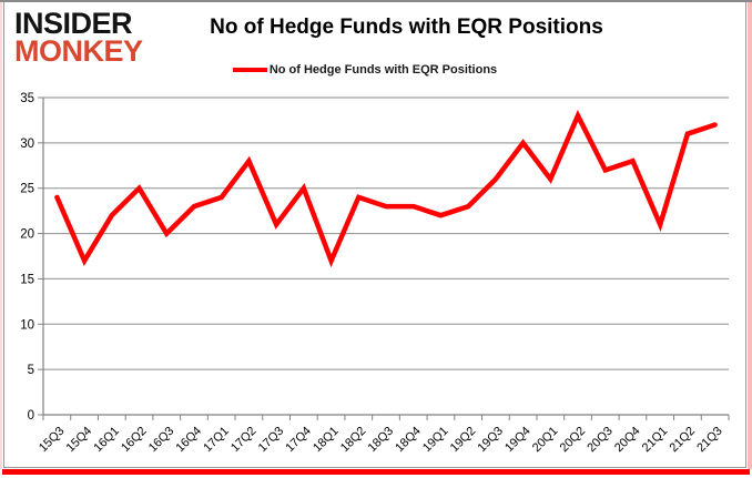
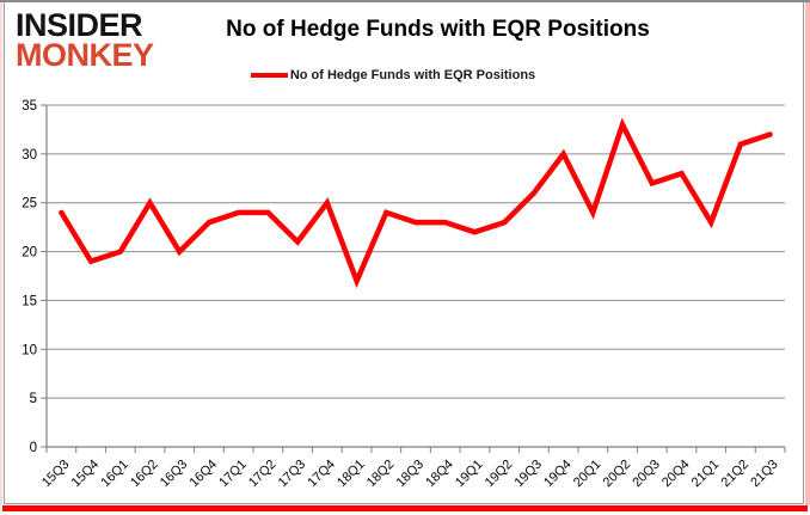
15Q4: 17 -> 19
16Q1: 22 -> 20
17Q2: 28 -> 24
20Q1: 26 -> 24
21Q1: 21 -> 23
